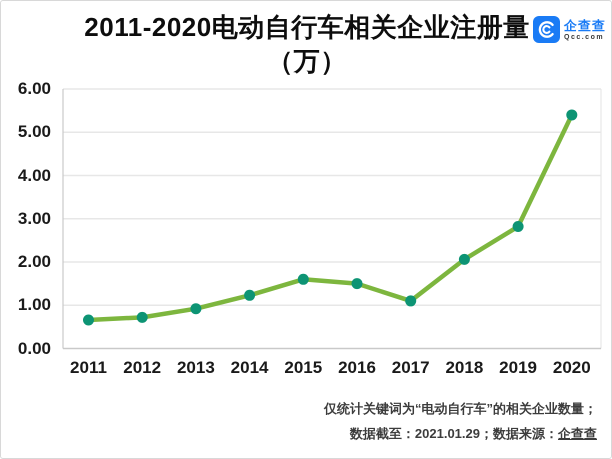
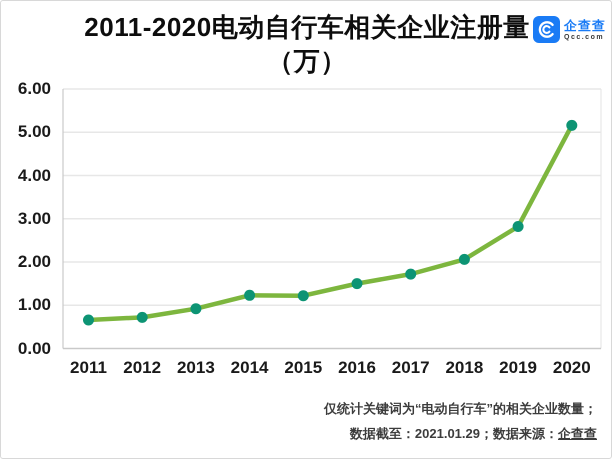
2015: 1.6 -> 1.2
2017: 1.1 -> 1.7
2020: 5.4 -> 5.2
